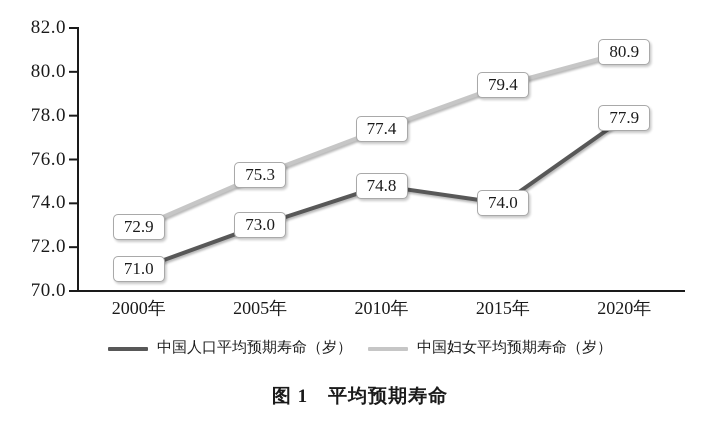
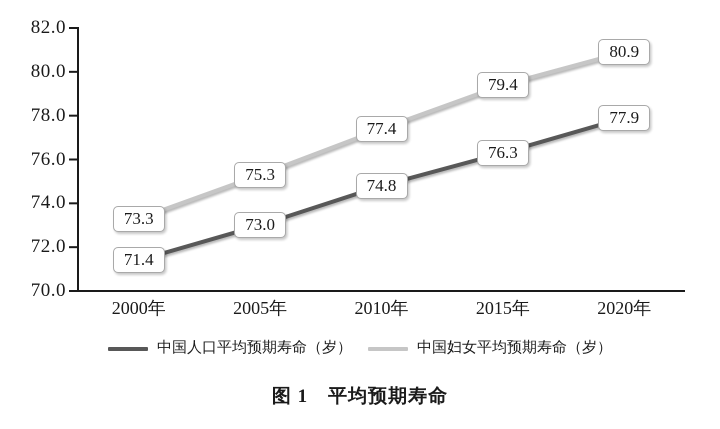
中国人口平均预期寿命（岁）/2000年: 71.0 -> 71.4
中国妇女平均预期寿命（岁）/2000年: 72.9 -> 73.3
中国人口平均预期寿命（岁）/2015年: 74.0 -> 76.3
